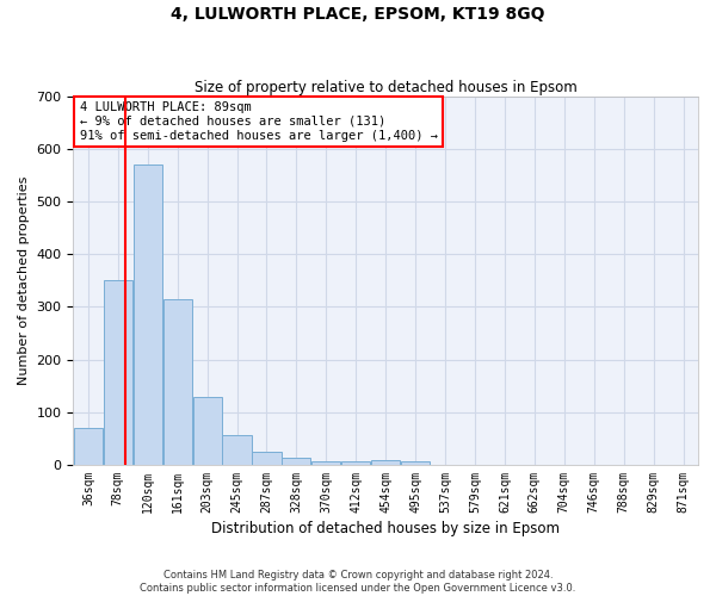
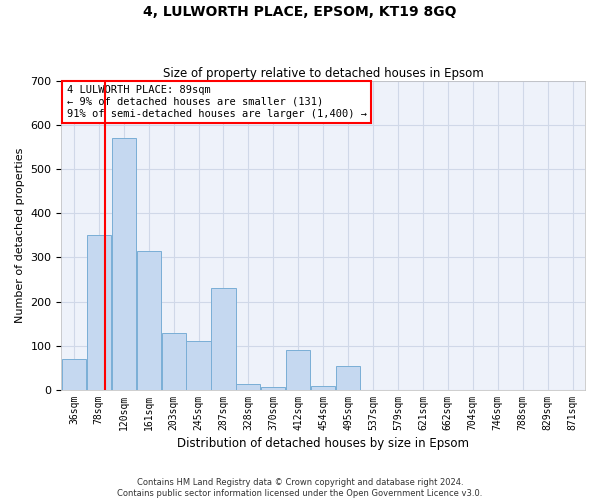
245sqm: 57 -> 110
287sqm: 25 -> 230
412sqm: 7 -> 90
495sqm: 7 -> 55
